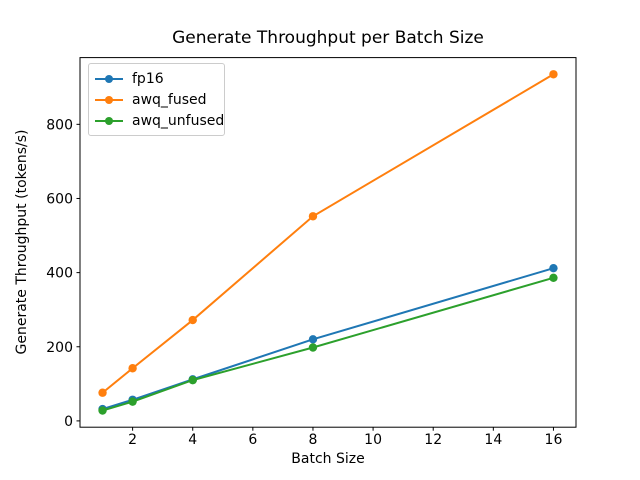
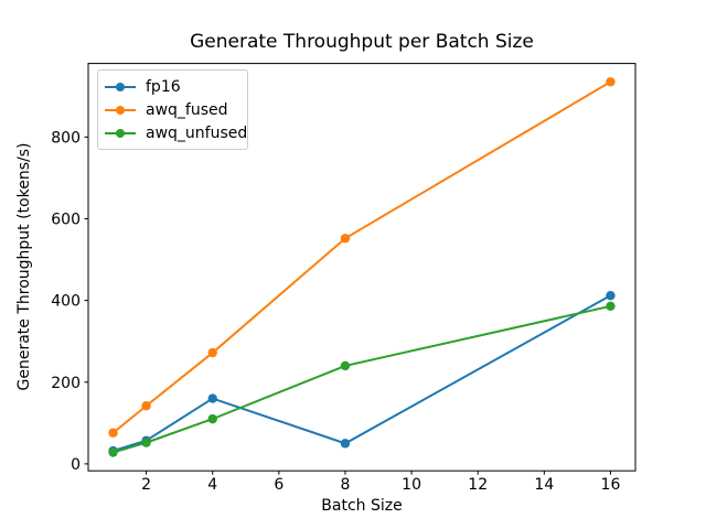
fp16/4: 110 -> 160
fp16/8: 220 -> 50
awq_unfused/8: 200 -> 240
